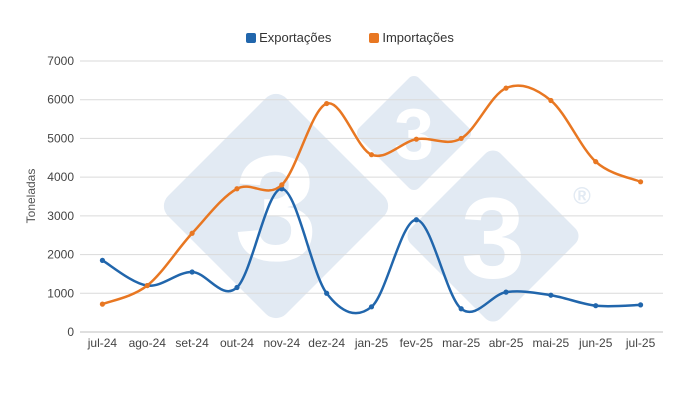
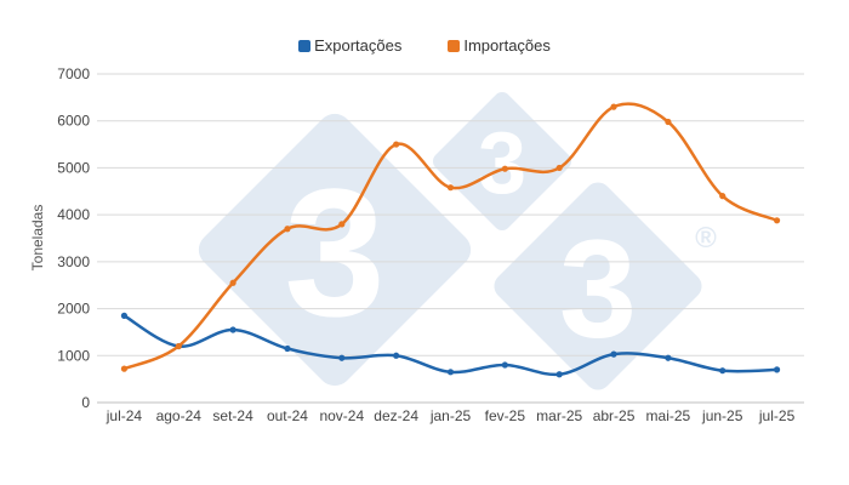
Exportações/nov-24: 3700 -> 1000
Importações/dez-24: 5900 -> 5500
Exportações/fev-25: 2900 -> 800
